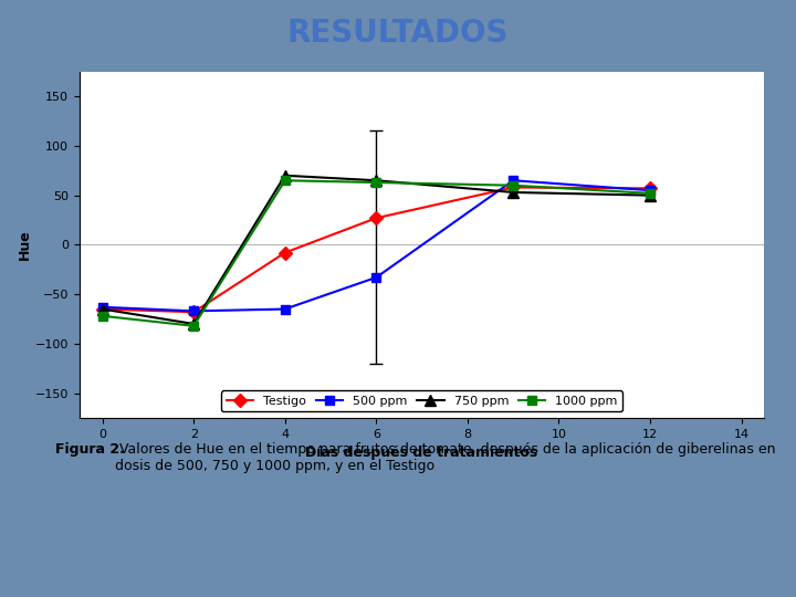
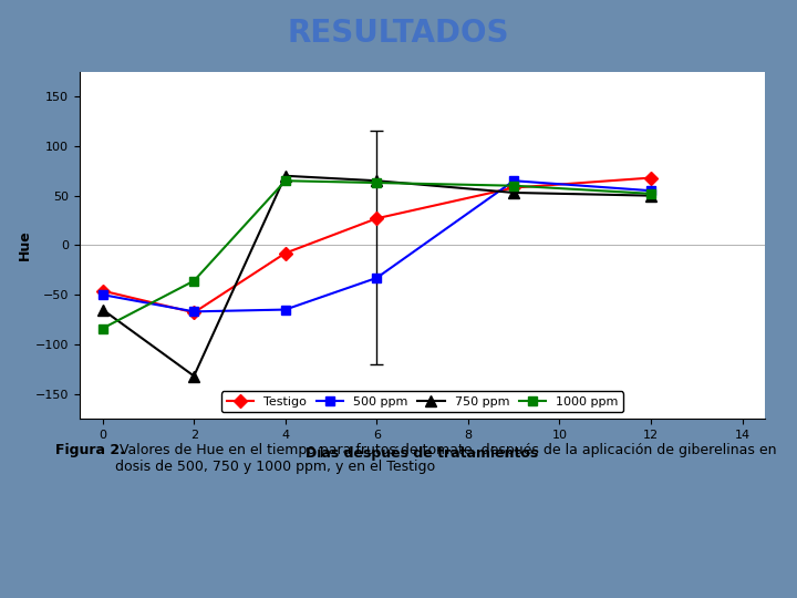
Testigo/0: -65 -> -46
500 ppm/0: -63 -> -50
1000 ppm/0: -72 -> -84
750 ppm/2: -80 -> -132
1000 ppm/2: -82 -> -36
Testigo/12: 57 -> 68
